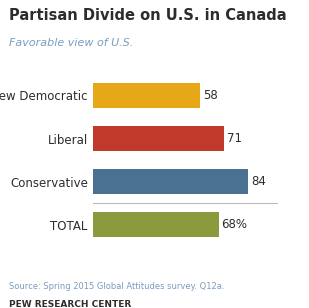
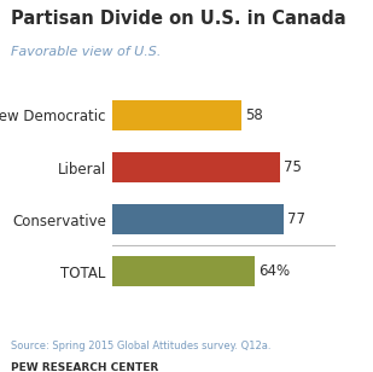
Liberal: 71 -> 75
Conservative: 84 -> 77
TOTAL: 68% -> 64%
